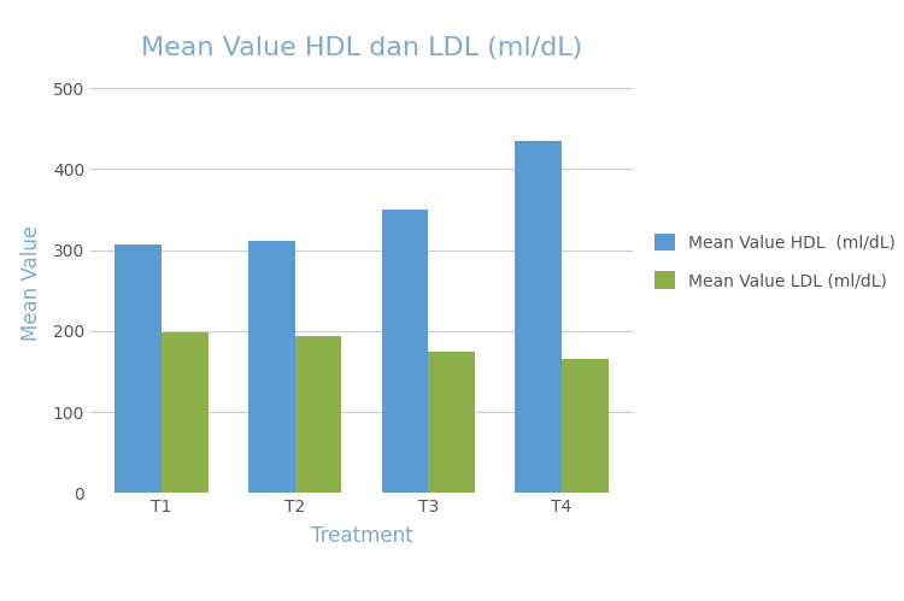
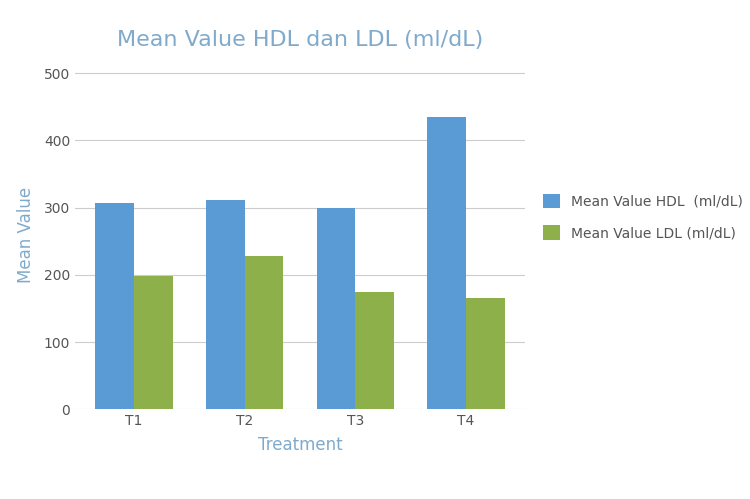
Mean Value LDL (ml/dL)/T2: 194 -> 228
Mean Value HDL (ml/dL)/T3: 350 -> 300
